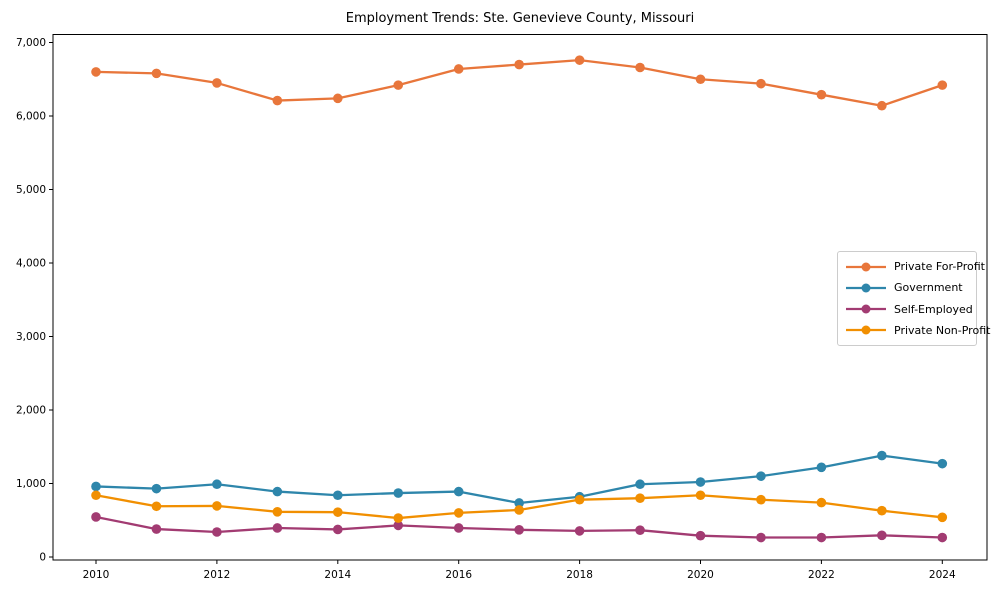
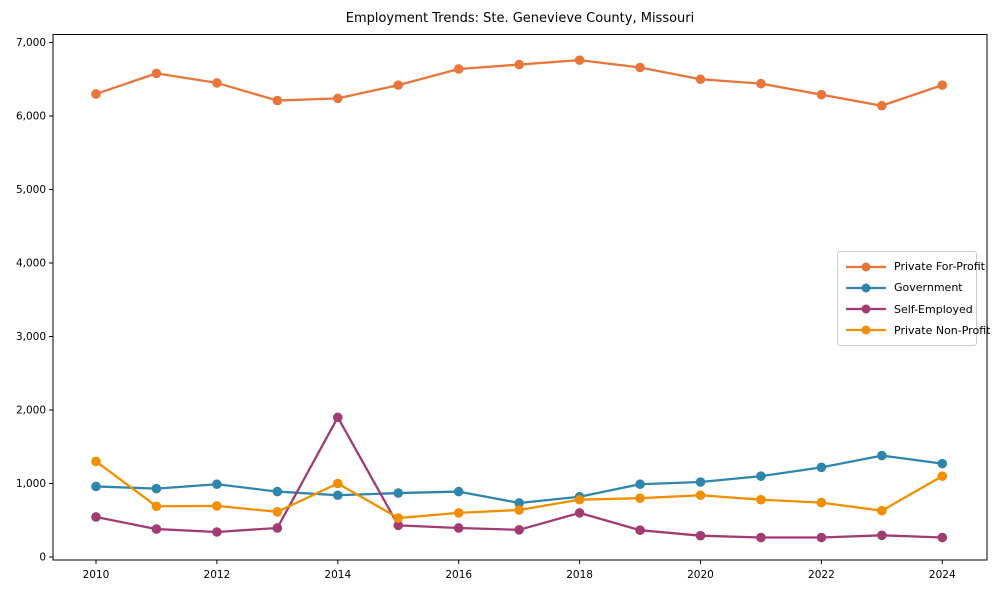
Private For-Profit/2010: 6600 -> 6300
Private Non-Profit/2010: 800 -> 1300
Self-Employed/2014: 400 -> 1900
Private Non-Profit/2014: 600 -> 1000
Self-Employed/2018: 400 -> 600
Private Non-Profit/2024: 500 -> 1100
